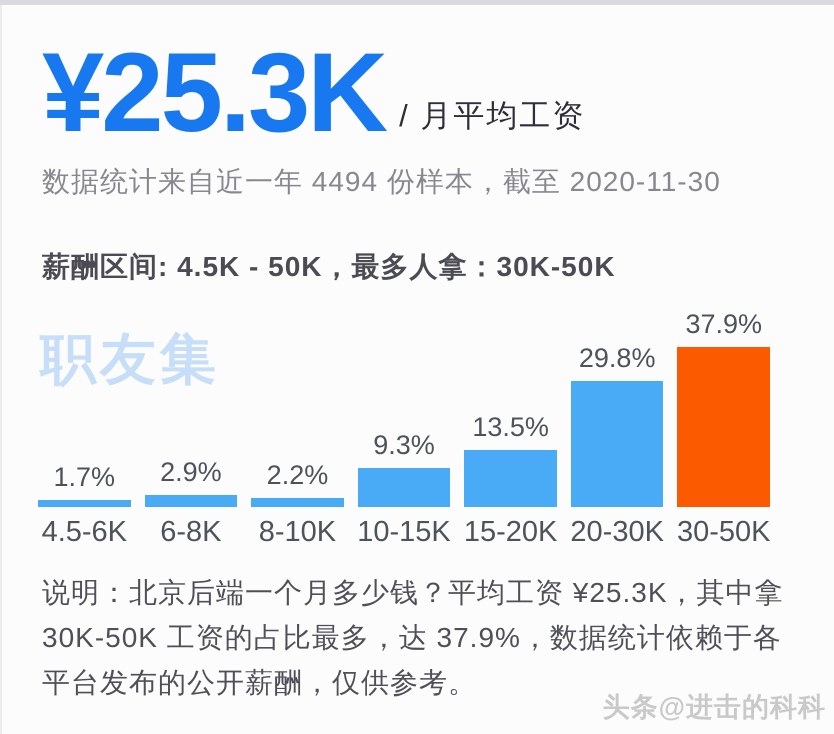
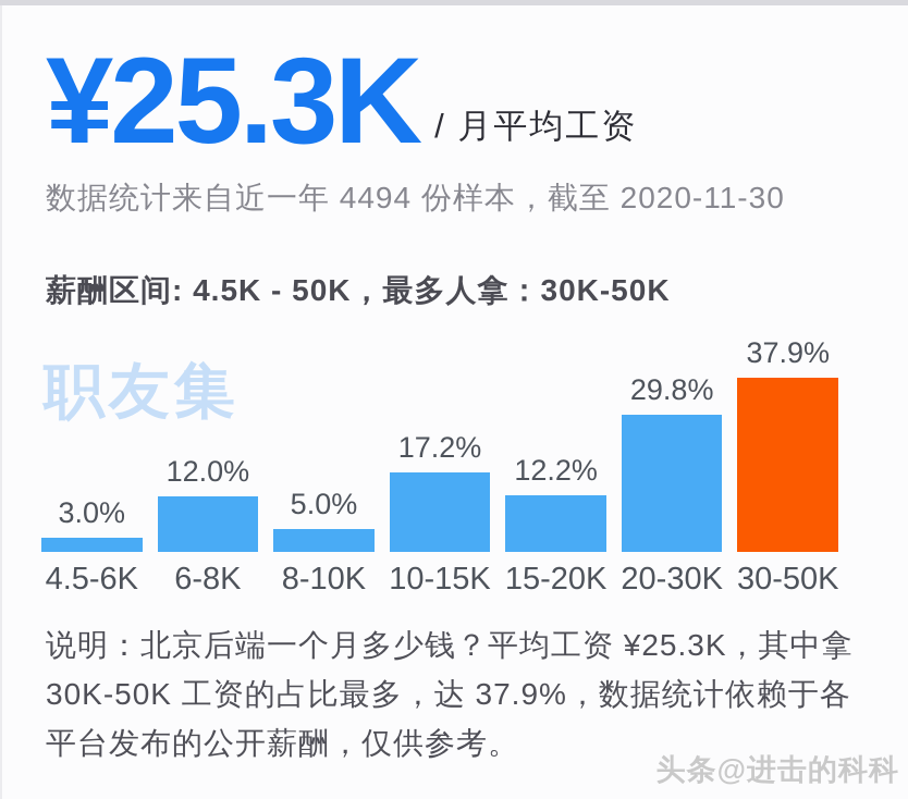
4.5-6K: 1.7% -> 3.0%
6-8K: 2.9% -> 12.0%
8-10K: 2.2% -> 5.0%
10-15K: 9.3% -> 17.2%
15-20K: 13.5% -> 12.2%
